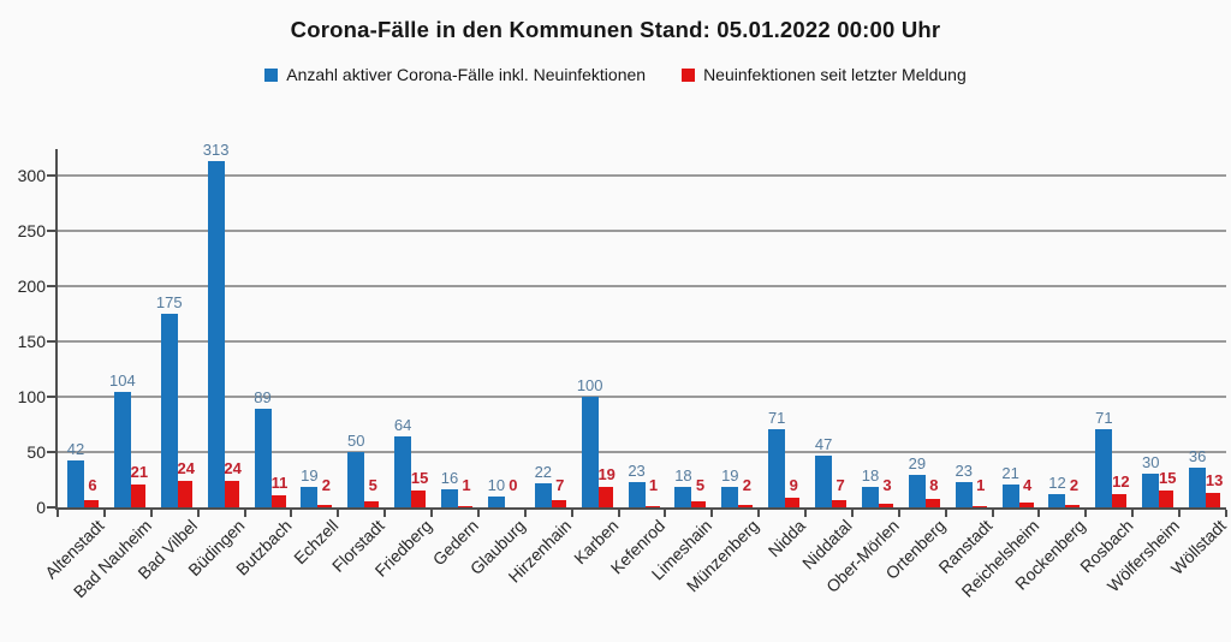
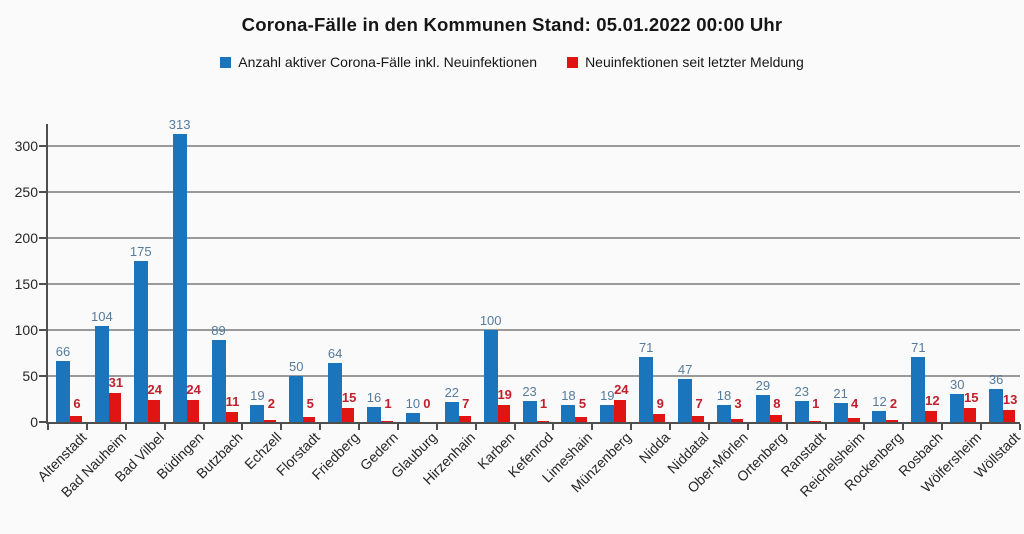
Anzahl aktiver Corona-Fälle inkl. Neuinfektionen/Altenstadt: 42 -> 66
Neuinfektionen seit letzter Meldung/Bad Nauheim: 21 -> 31
Neuinfektionen seit letzter Meldung/Münzenberg: 2 -> 24
